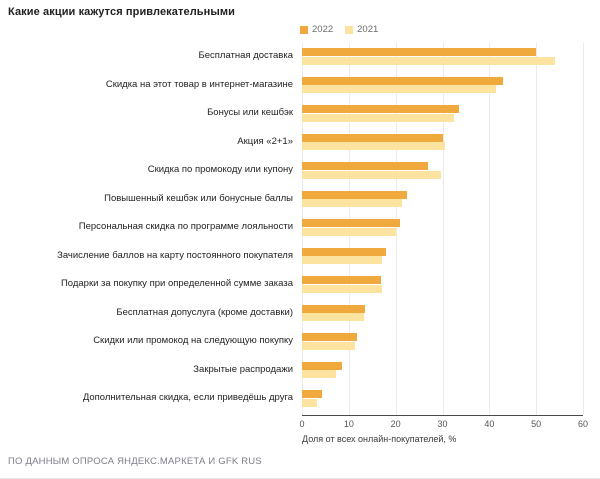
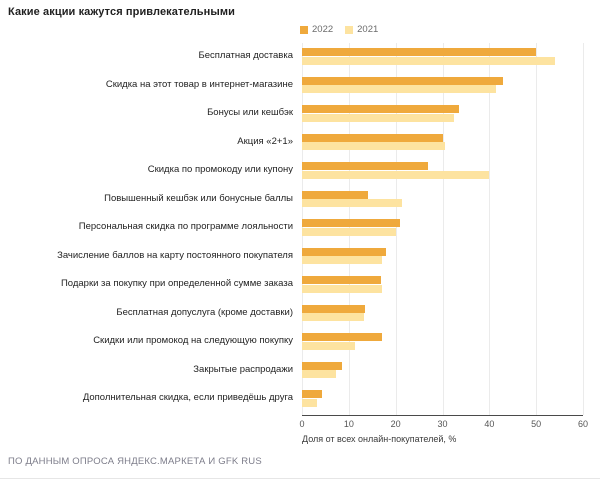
2021/Скидка по промокоду или купону: 30 -> 40
2022/Повышенный кешбэк или бонусные баллы: 22 -> 14
2022/Скидки или промокод на следующую покупку: 12 -> 17
